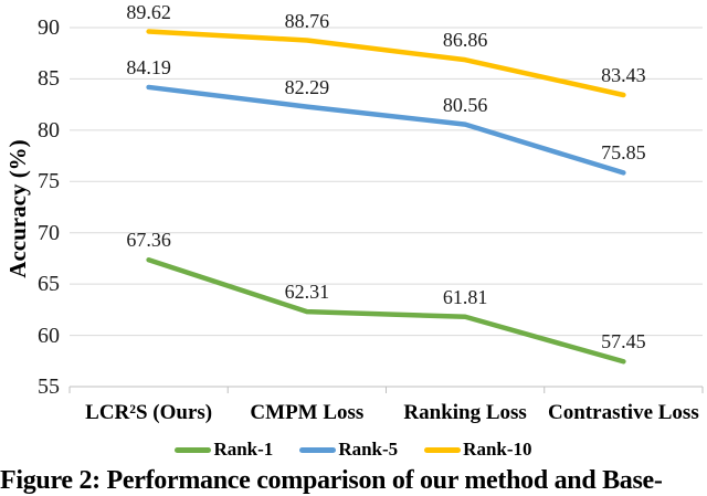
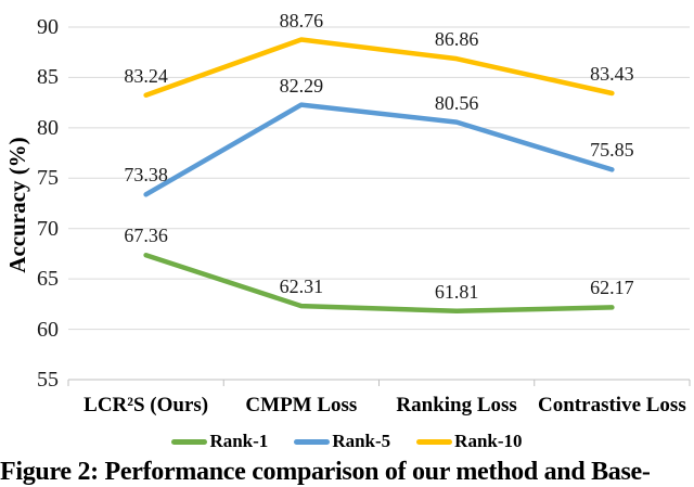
Rank-5/LCR²S (Ours): 84.19 -> 73.38
Rank-10/LCR²S (Ours): 89.62 -> 83.24
Rank-1/Contrastive Loss: 57.45 -> 62.17
